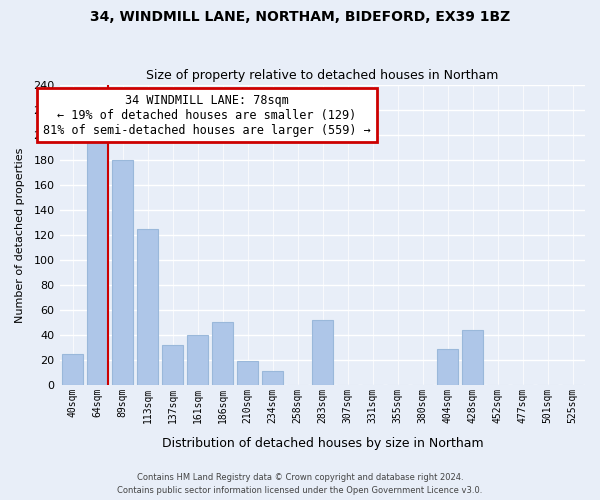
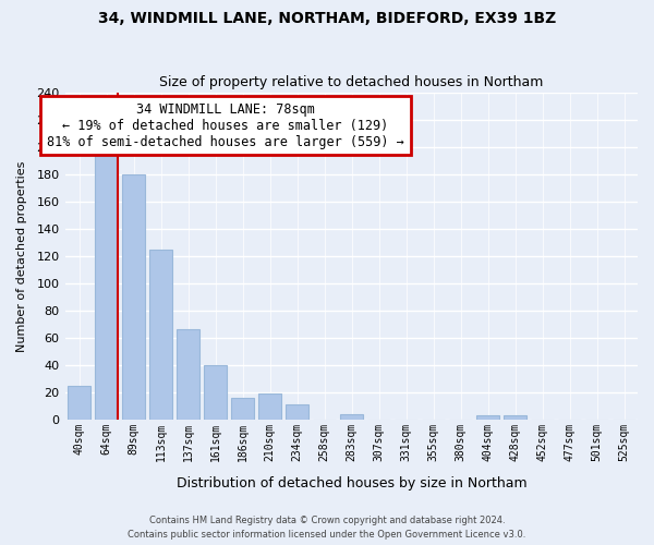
137sqm: 32 -> 66
186sqm: 50 -> 16
283sqm: 52 -> 4
404sqm: 29 -> 3
428sqm: 44 -> 3
